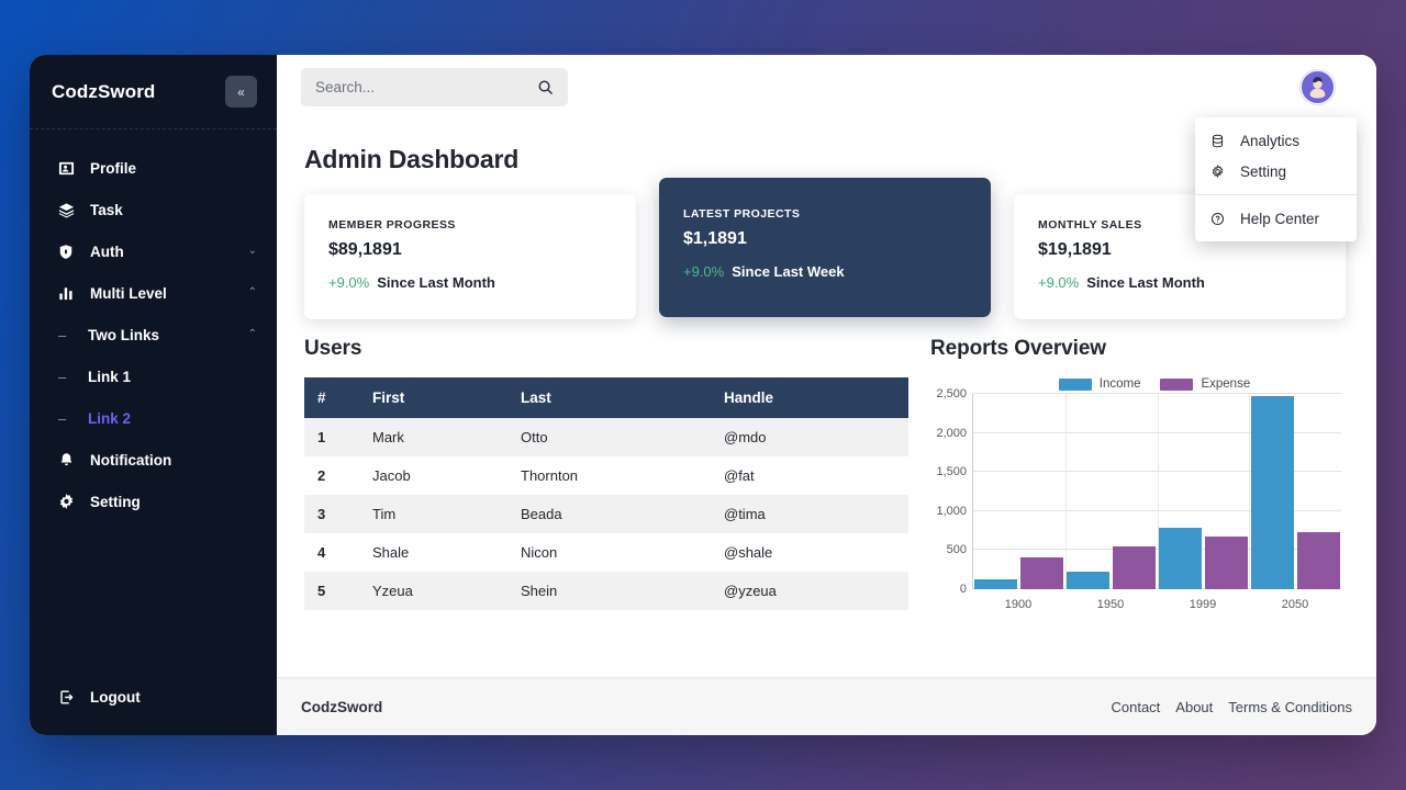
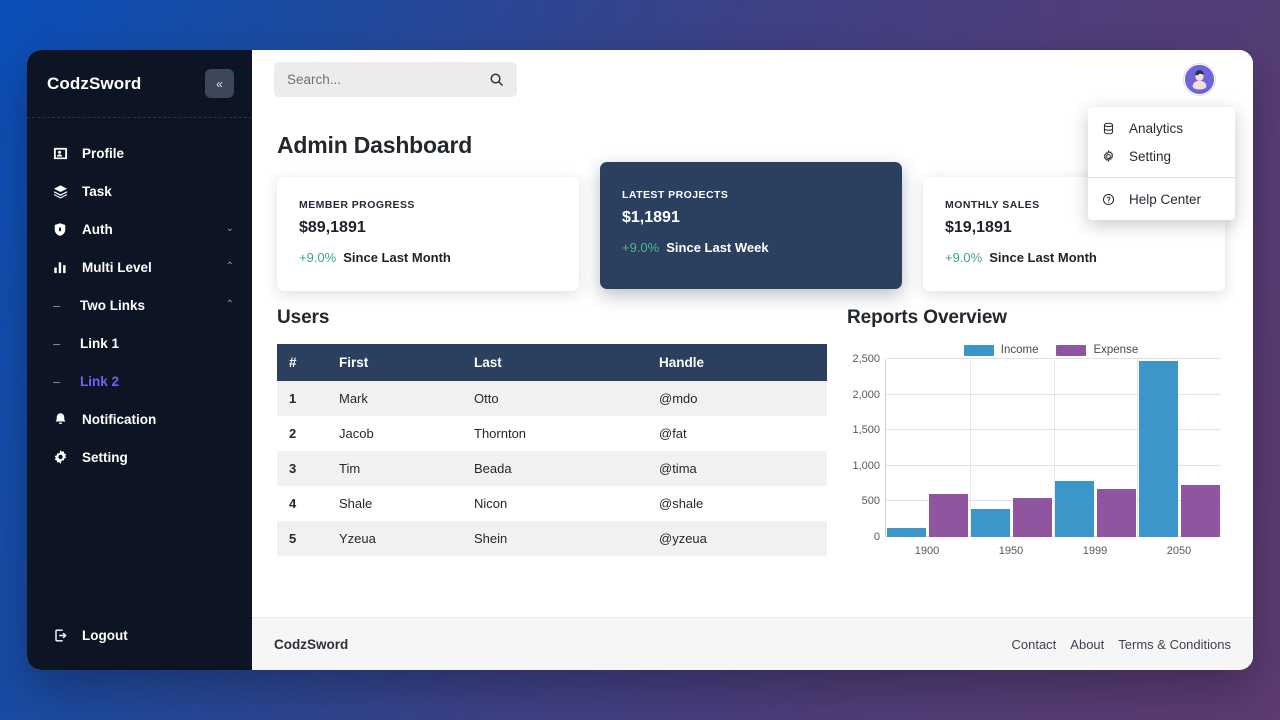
Expense/1900: 400 -> 600
Income/1950: 200 -> 400
